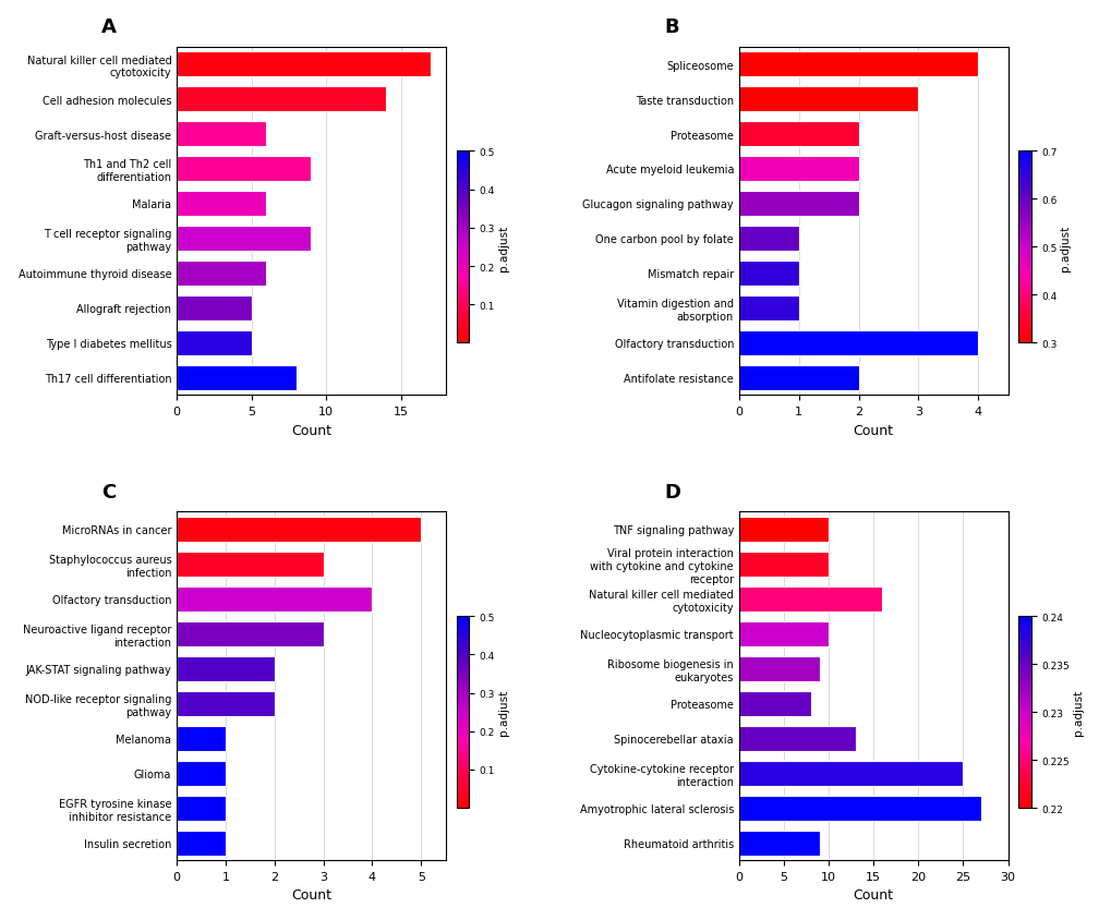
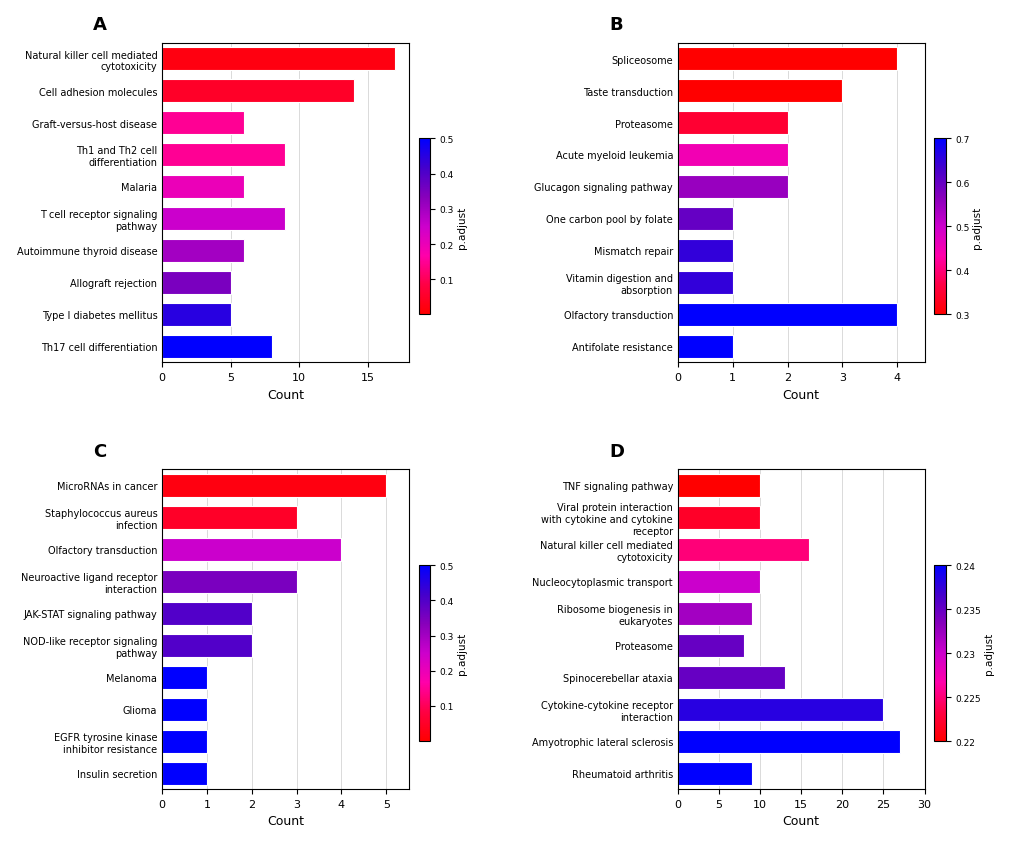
Antifolate resistance: 2 -> 1
